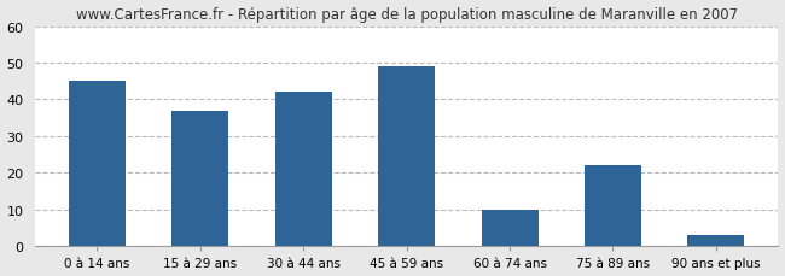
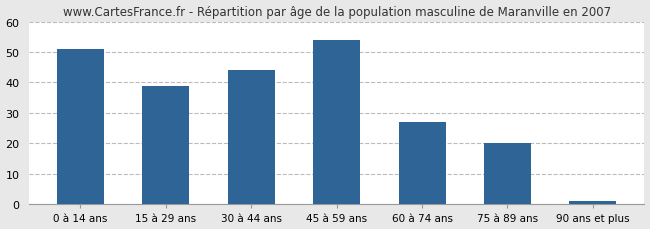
0 à 14 ans: 45 -> 51
15 à 29 ans: 37 -> 39
30 à 44 ans: 42 -> 44
45 à 59 ans: 49 -> 54
60 à 74 ans: 10 -> 27
75 à 89 ans: 22 -> 20
90 ans et plus: 3 -> 1
